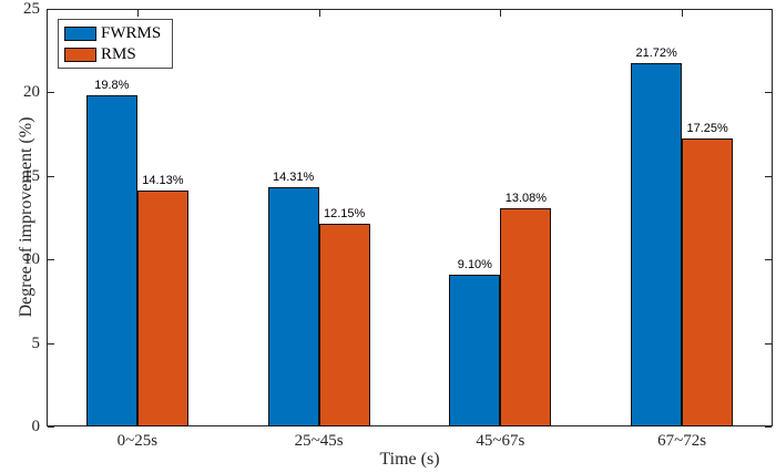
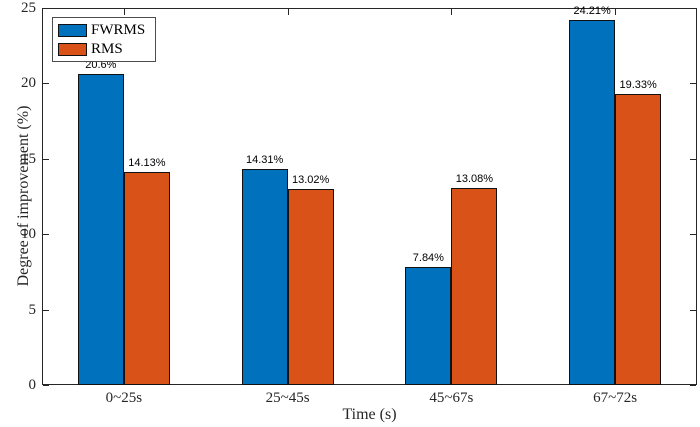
FWRMS/0~25s: 19.8% -> 20.6%
RMS/25~45s: 12.15% -> 13.02%
FWRMS/45~67s: 9.10% -> 7.84%
FWRMS/67~72s: 21.72% -> 24.21%
RMS/67~72s: 17.25% -> 19.33%
